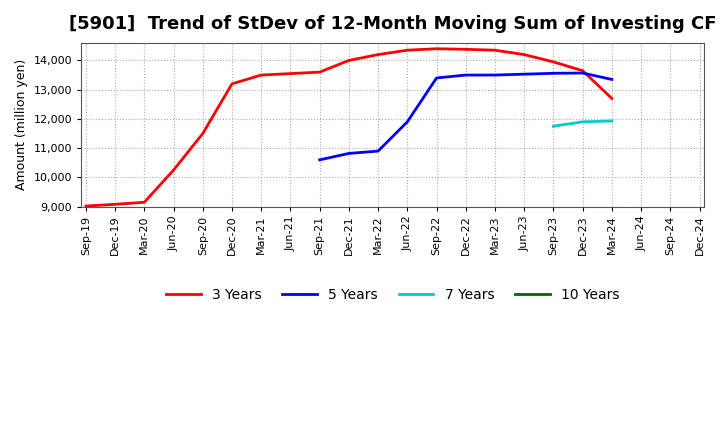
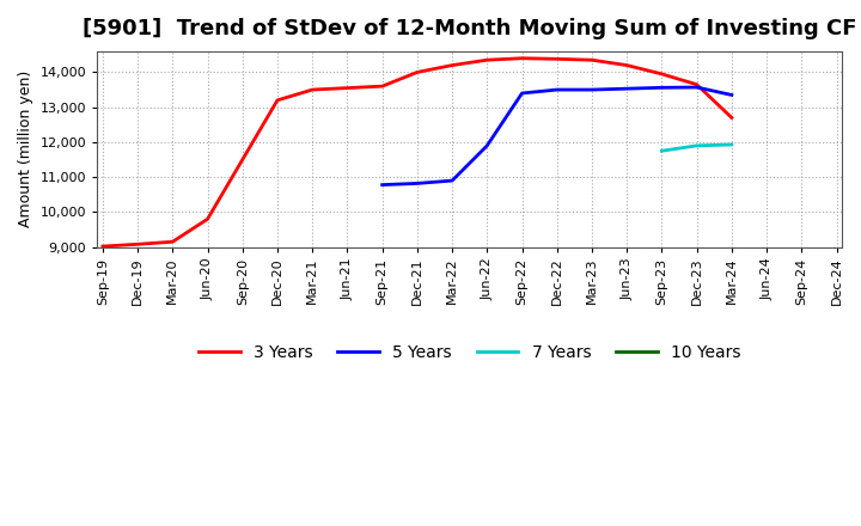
3 Years/Jun-20: 10,250 -> 9,800
5 Years/Sep-21: 10,600 -> 10,780
